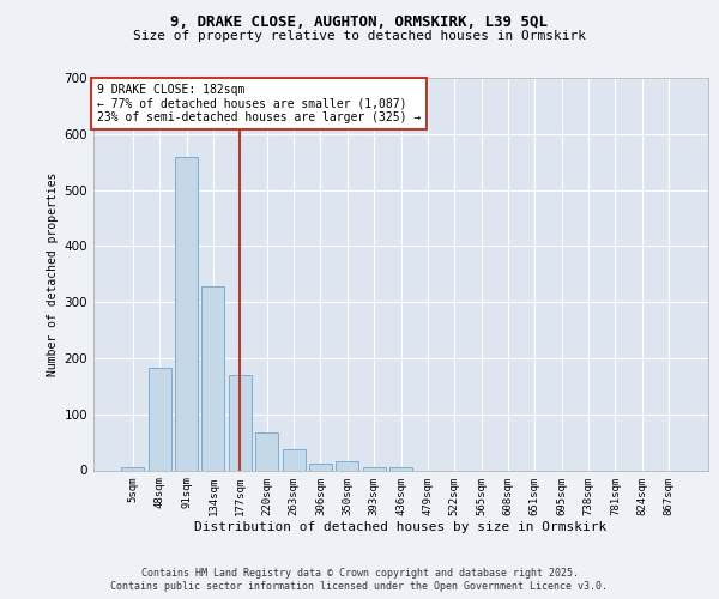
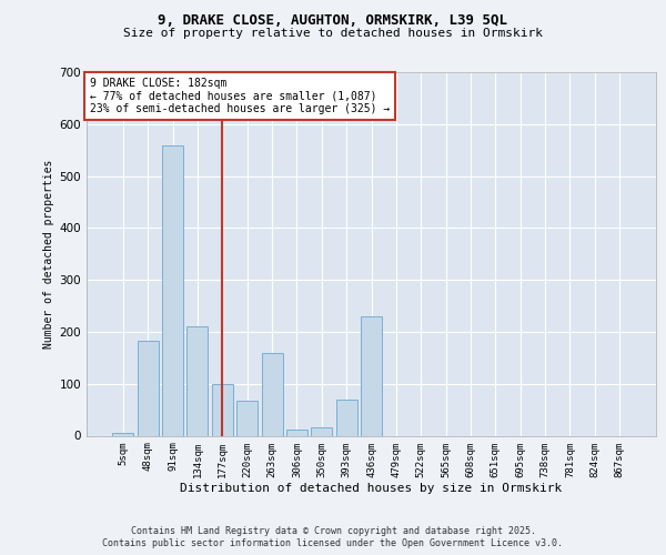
134sqm: 328 -> 210
177sqm: 170 -> 100
263sqm: 38 -> 160
393sqm: 5 -> 70
436sqm: 6 -> 230
